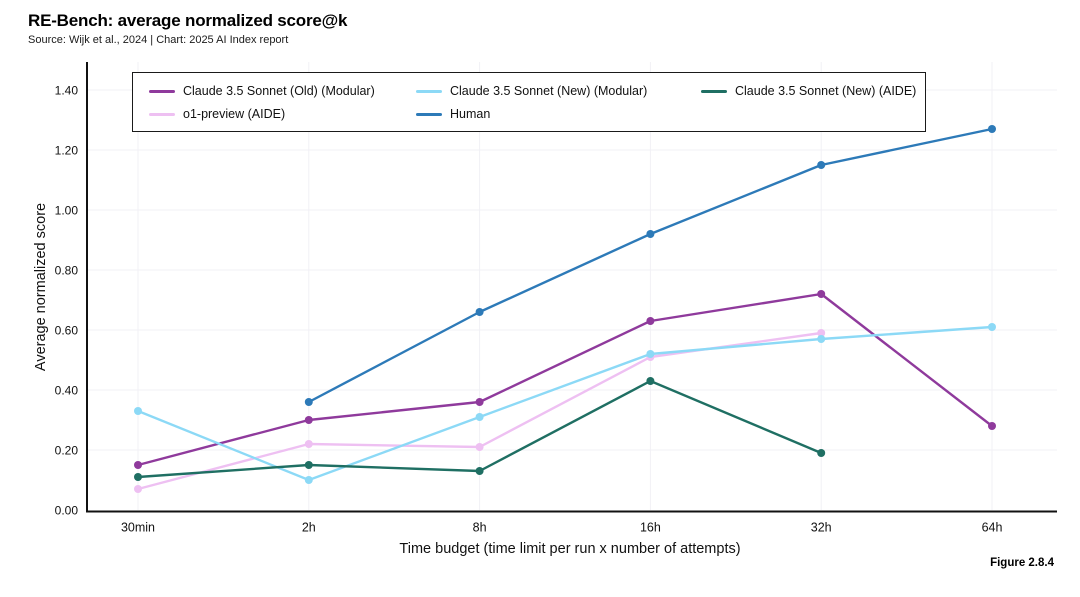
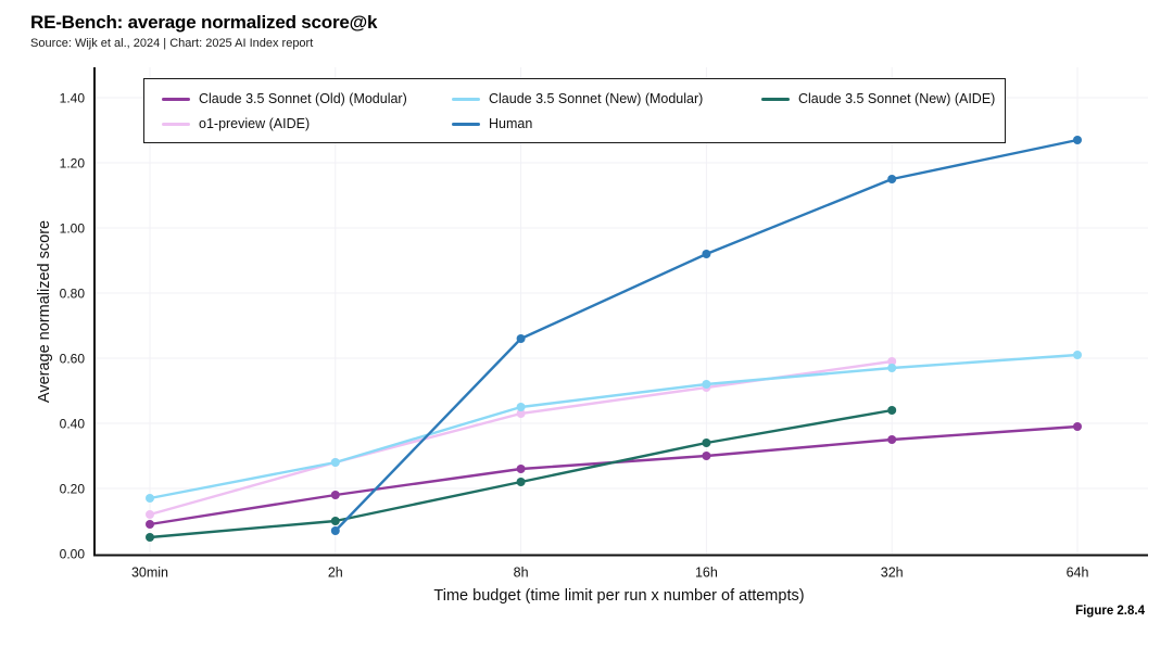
Claude 3.5 Sonnet (Old) (Modular)/30min: 0.15 -> 0.09
Claude 3.5 Sonnet (New) (Modular)/30min: 0.33 -> 0.17
Claude 3.5 Sonnet (New) (AIDE)/30min: 0.11 -> 0.05
o1-preview (AIDE)/30min: 0.07 -> 0.12
Claude 3.5 Sonnet (Old) (Modular)/2h: 0.30 -> 0.18
Claude 3.5 Sonnet (New) (Modular)/2h: 0.10 -> 0.28
Claude 3.5 Sonnet (New) (AIDE)/2h: 0.15 -> 0.10
o1-preview (AIDE)/2h: 0.22 -> 0.28
Human/2h: 0.36 -> 0.07
Claude 3.5 Sonnet (Old) (Modular)/8h: 0.36 -> 0.26
Claude 3.5 Sonnet (New) (Modular)/8h: 0.31 -> 0.45
Claude 3.5 Sonnet (New) (AIDE)/8h: 0.13 -> 0.22
o1-preview (AIDE)/8h: 0.21 -> 0.43
Claude 3.5 Sonnet (Old) (Modular)/16h: 0.63 -> 0.30
Claude 3.5 Sonnet (New) (AIDE)/16h: 0.43 -> 0.34
Claude 3.5 Sonnet (Old) (Modular)/32h: 0.72 -> 0.35
Claude 3.5 Sonnet (New) (AIDE)/32h: 0.19 -> 0.44
Claude 3.5 Sonnet (Old) (Modular)/64h: 0.28 -> 0.39
